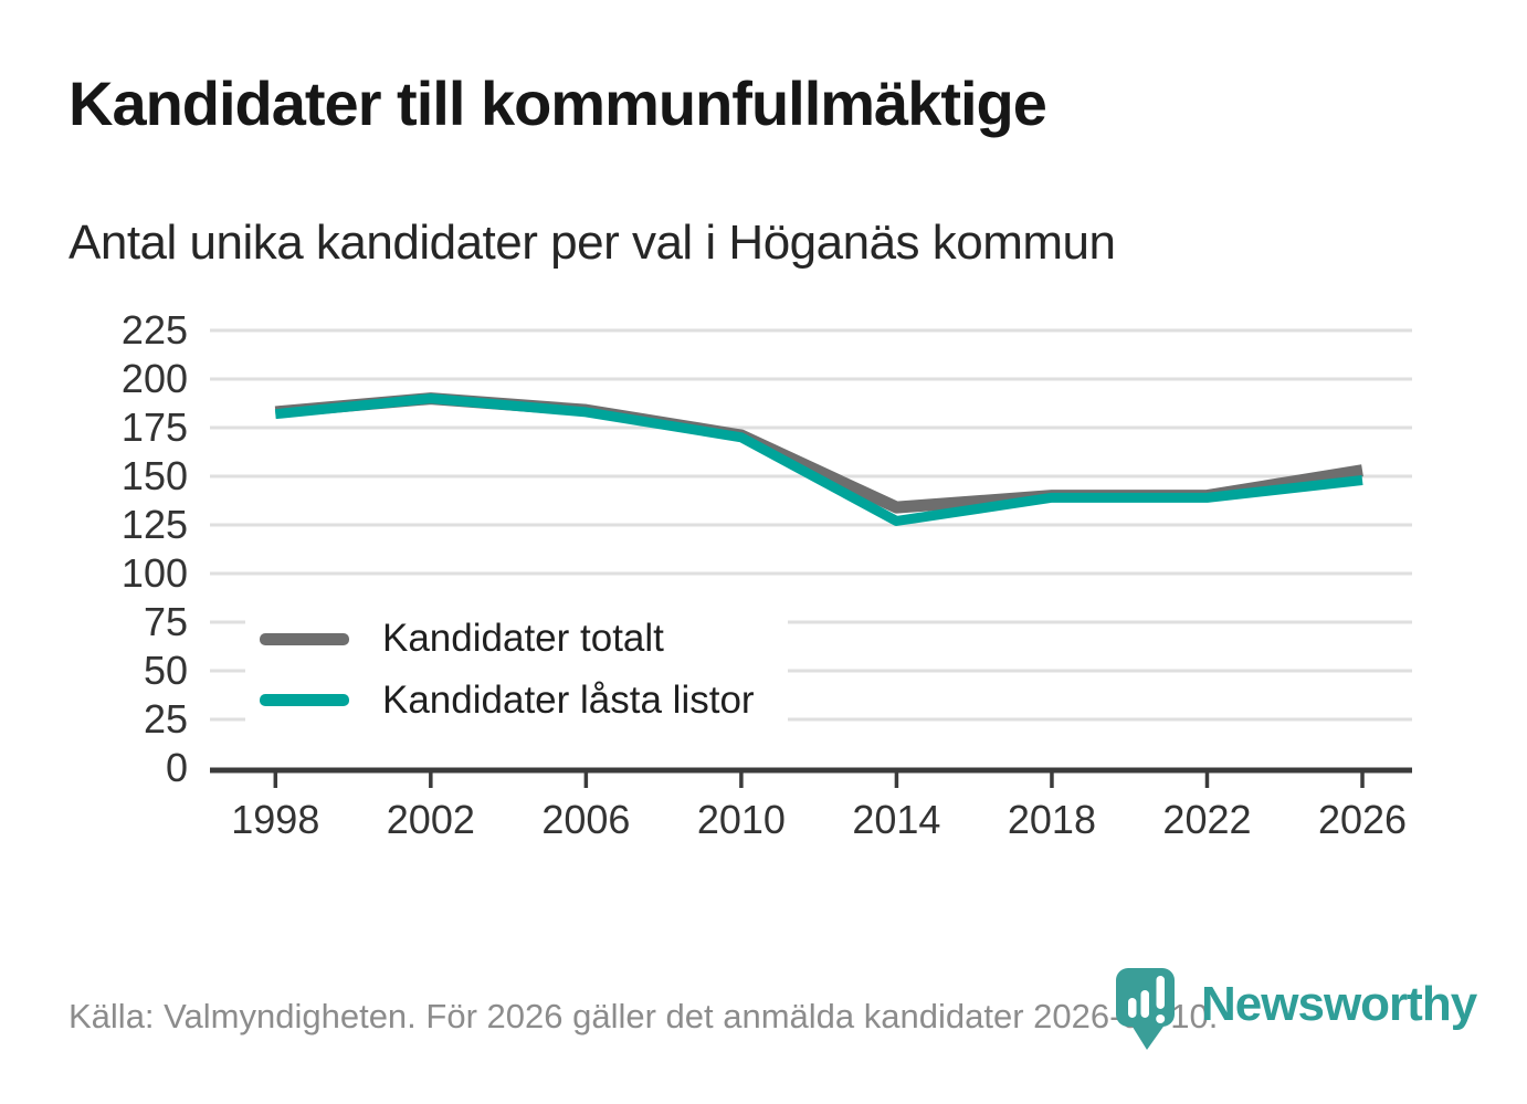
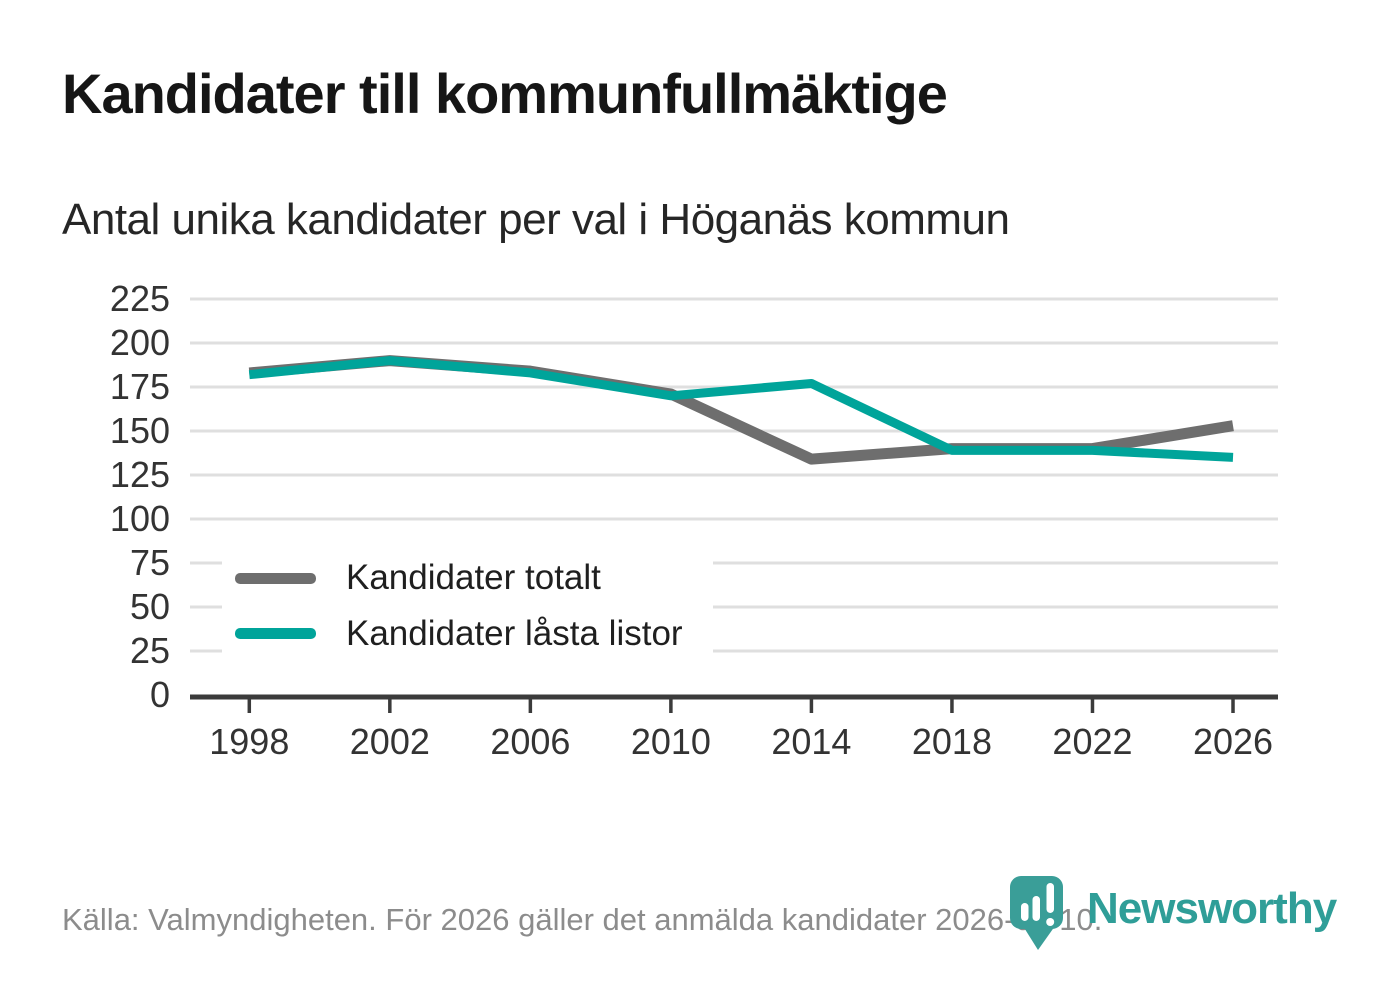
Kandidater låsta listor/2014: 127 -> 177
Kandidater låsta listor/2026: 148 -> 135
